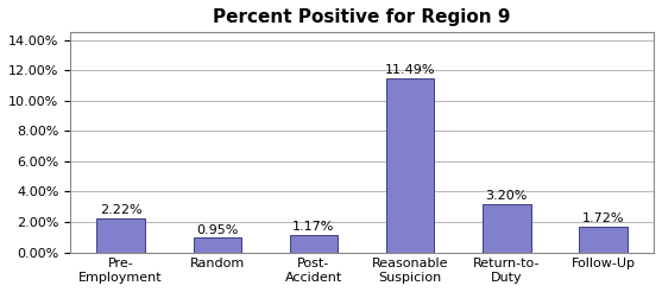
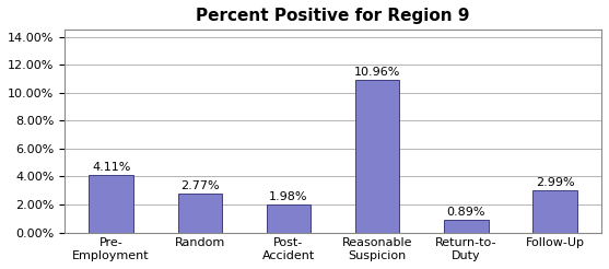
Pre- Employment: 2.22% -> 4.11%
Random: 0.95% -> 2.77%
Post- Accident: 1.17% -> 1.98%
Reasonable Suspicion: 11.49% -> 10.96%
Return-to- Duty: 3.20% -> 0.89%
Follow-Up: 1.72% -> 2.99%
